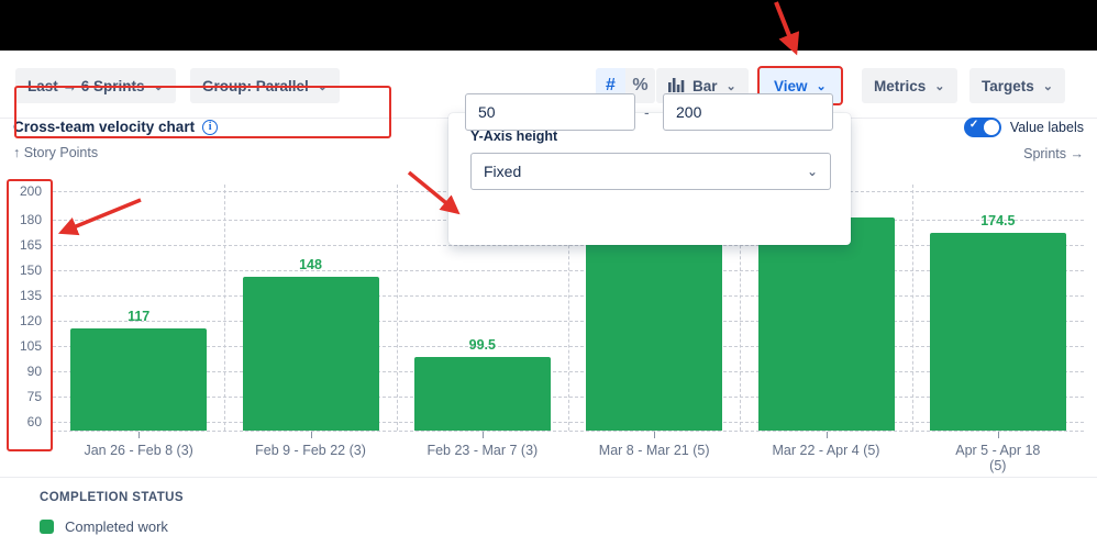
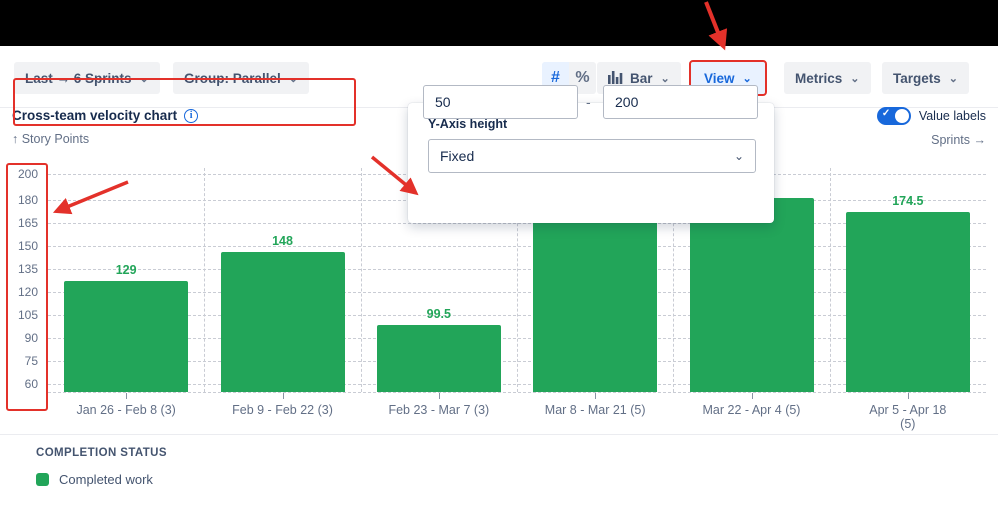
Jan 26 - Feb 8 (3): 117 -> 129
